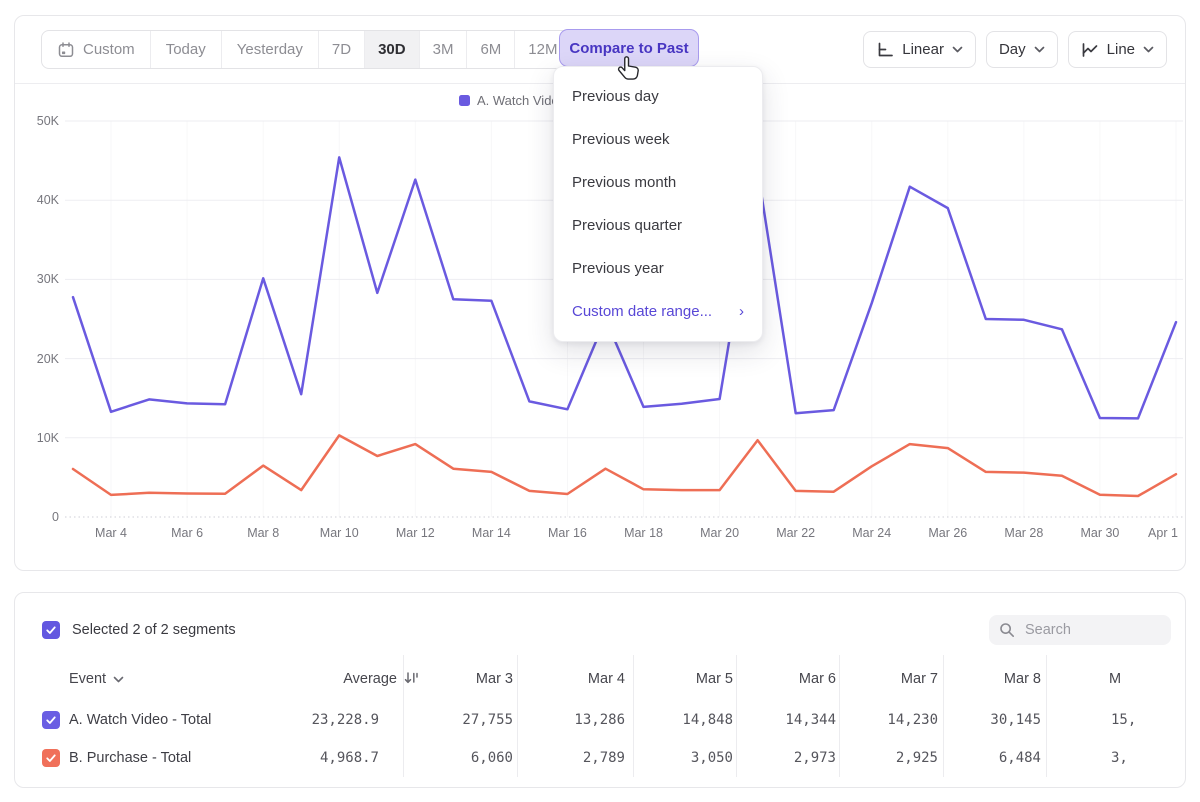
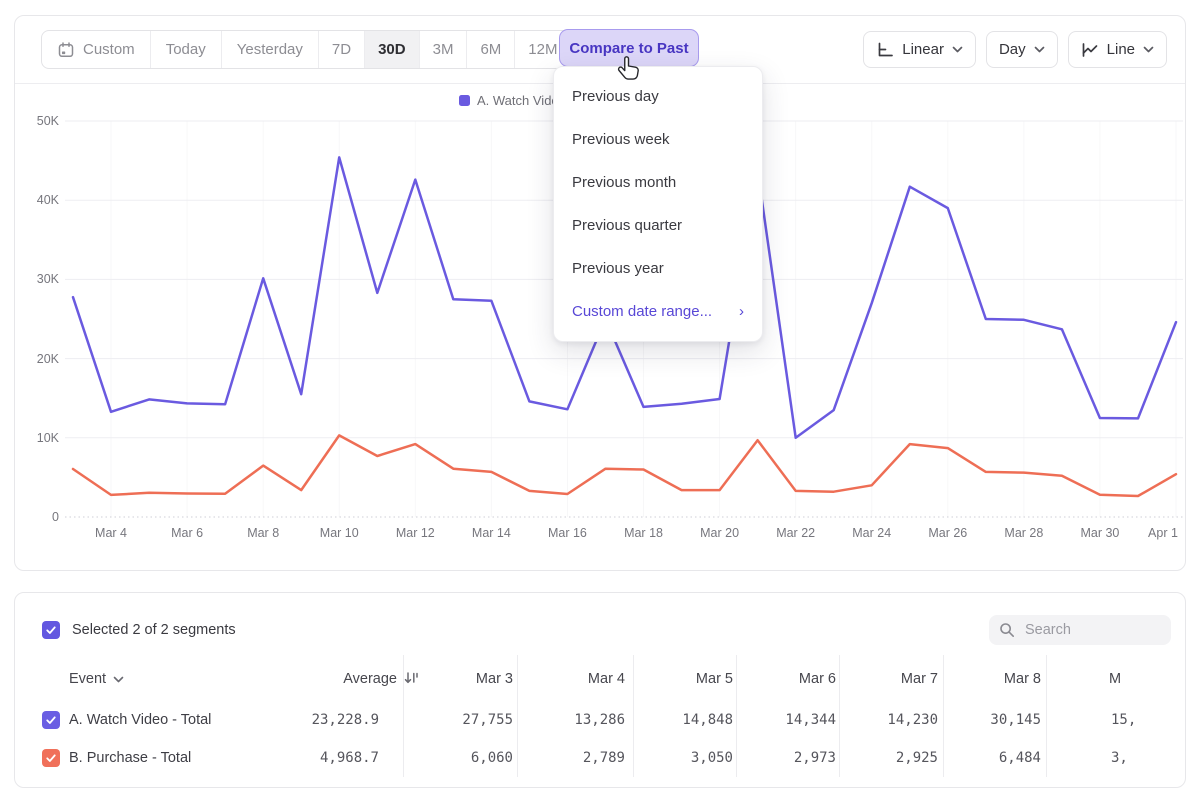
B. Purchase/Mar 18: 4K -> 6K
A. Watch Video/Mar 22: 13K -> 10K
B. Purchase/Mar 24: 6K -> 4K
